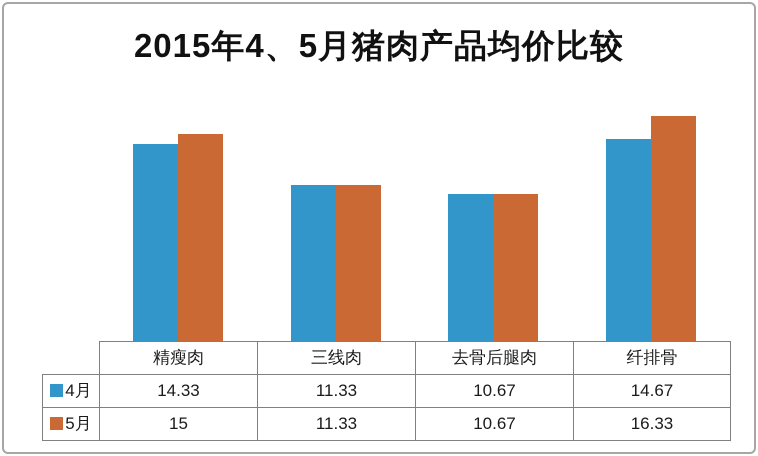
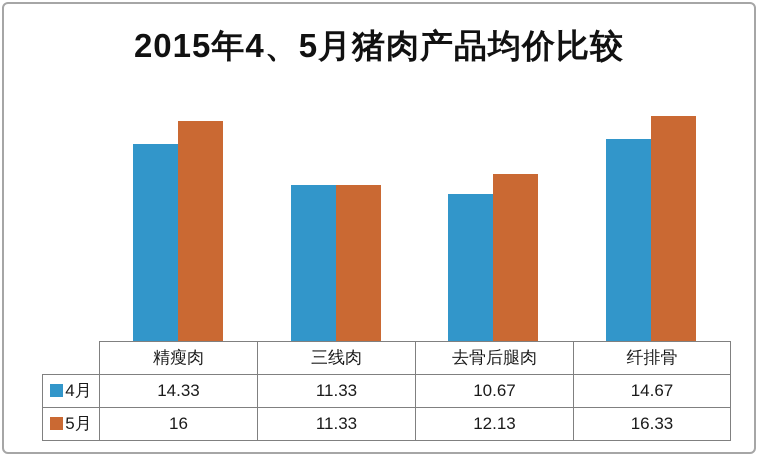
5月/精瘦肉: 15 -> 16
5月/去骨后腿肉: 10.67 -> 12.13
